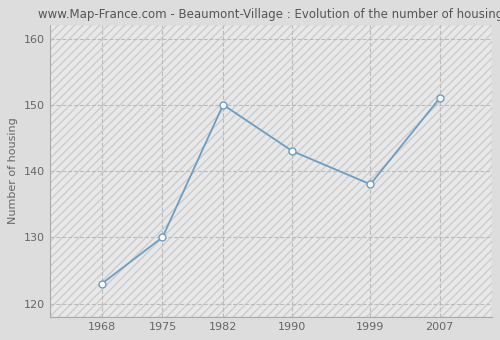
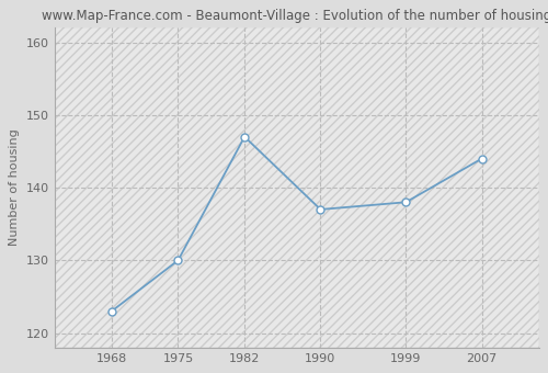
1982: 150 -> 147
1990: 143 -> 137
2007: 151 -> 144
